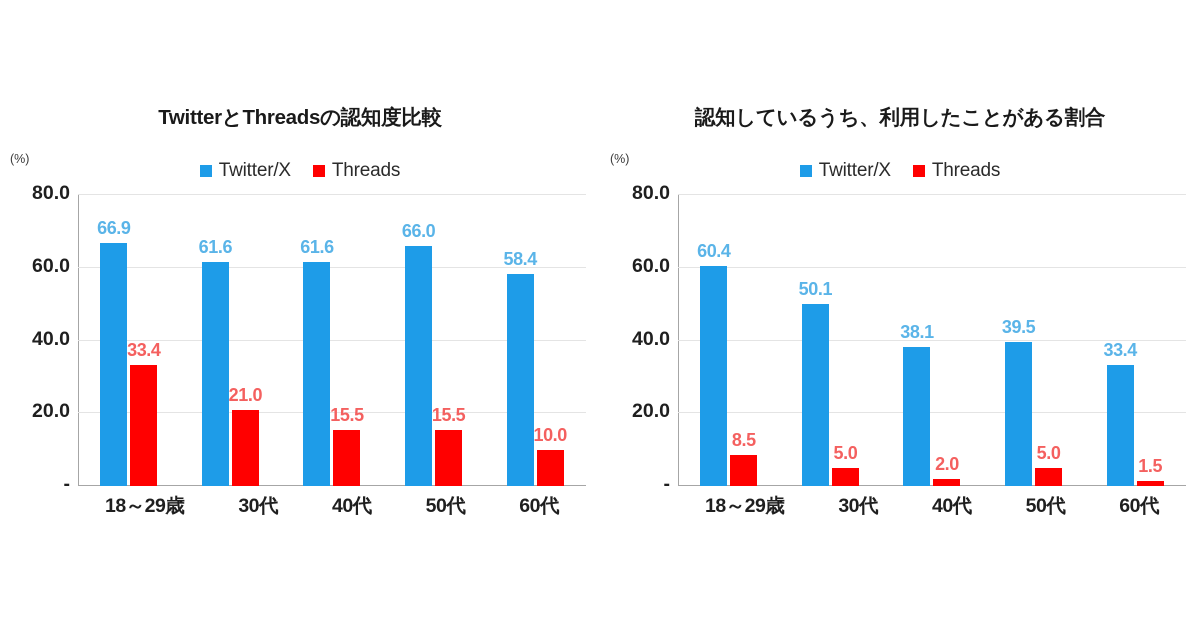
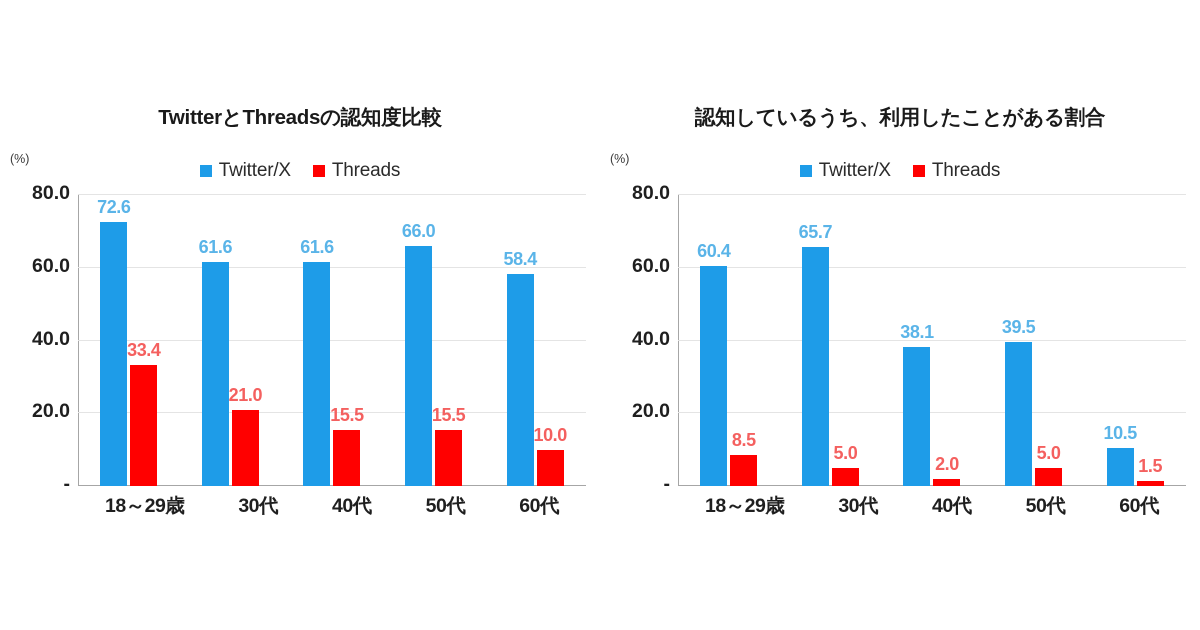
TwitterとThreadsの認知度比較/Twitter/X/18～29歳: 66.9 -> 72.6
認知しているうち、利用したことがある割合/Twitter/X/30代: 50.1 -> 65.7
認知しているうち、利用したことがある割合/Twitter/X/60代: 33.4 -> 10.5
